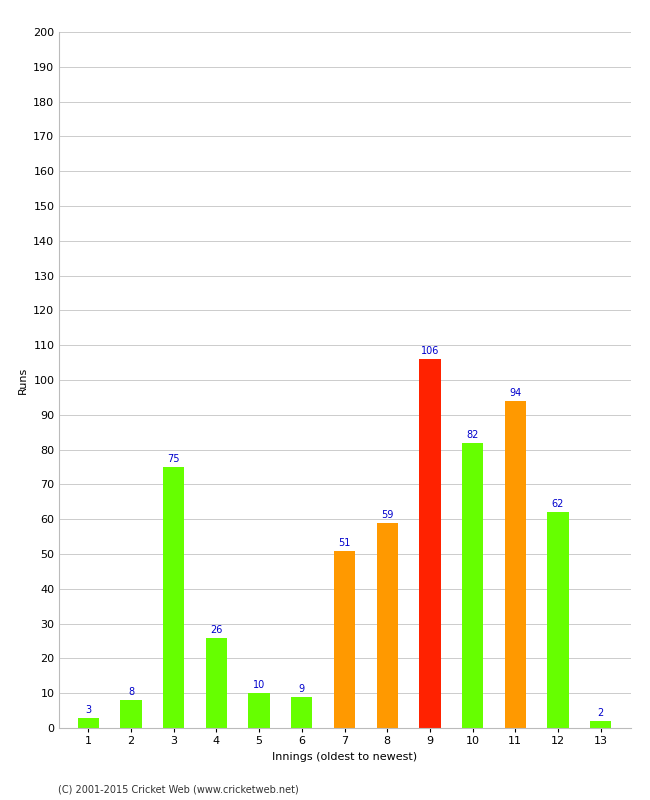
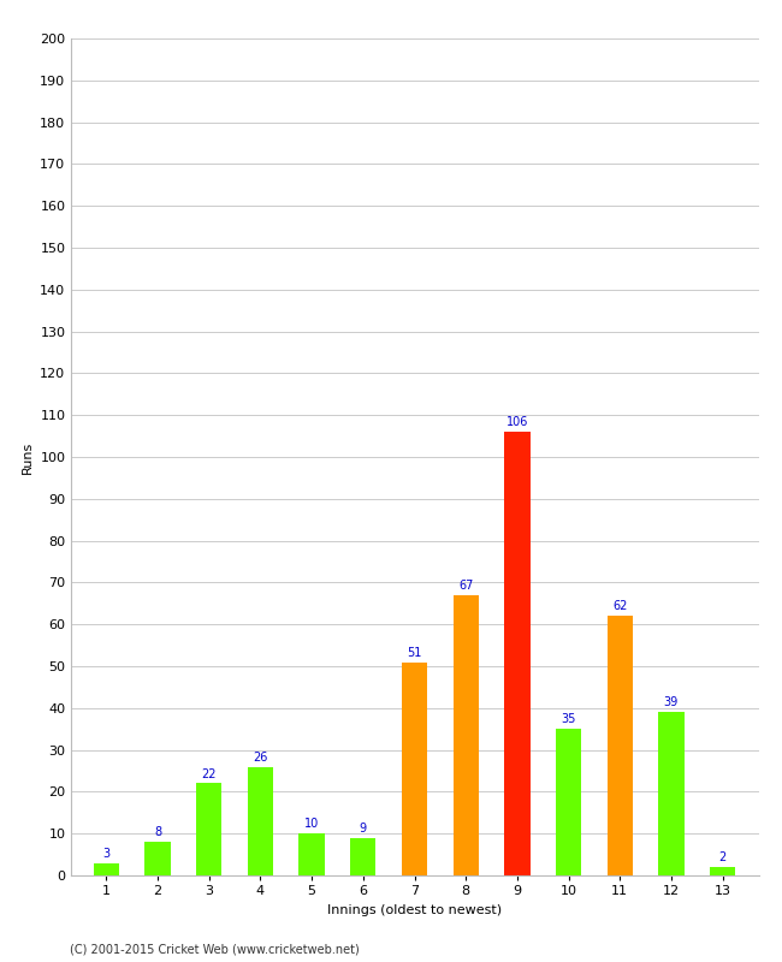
3: 75 -> 22
8: 59 -> 67
10: 82 -> 35
11: 94 -> 62
12: 62 -> 39
